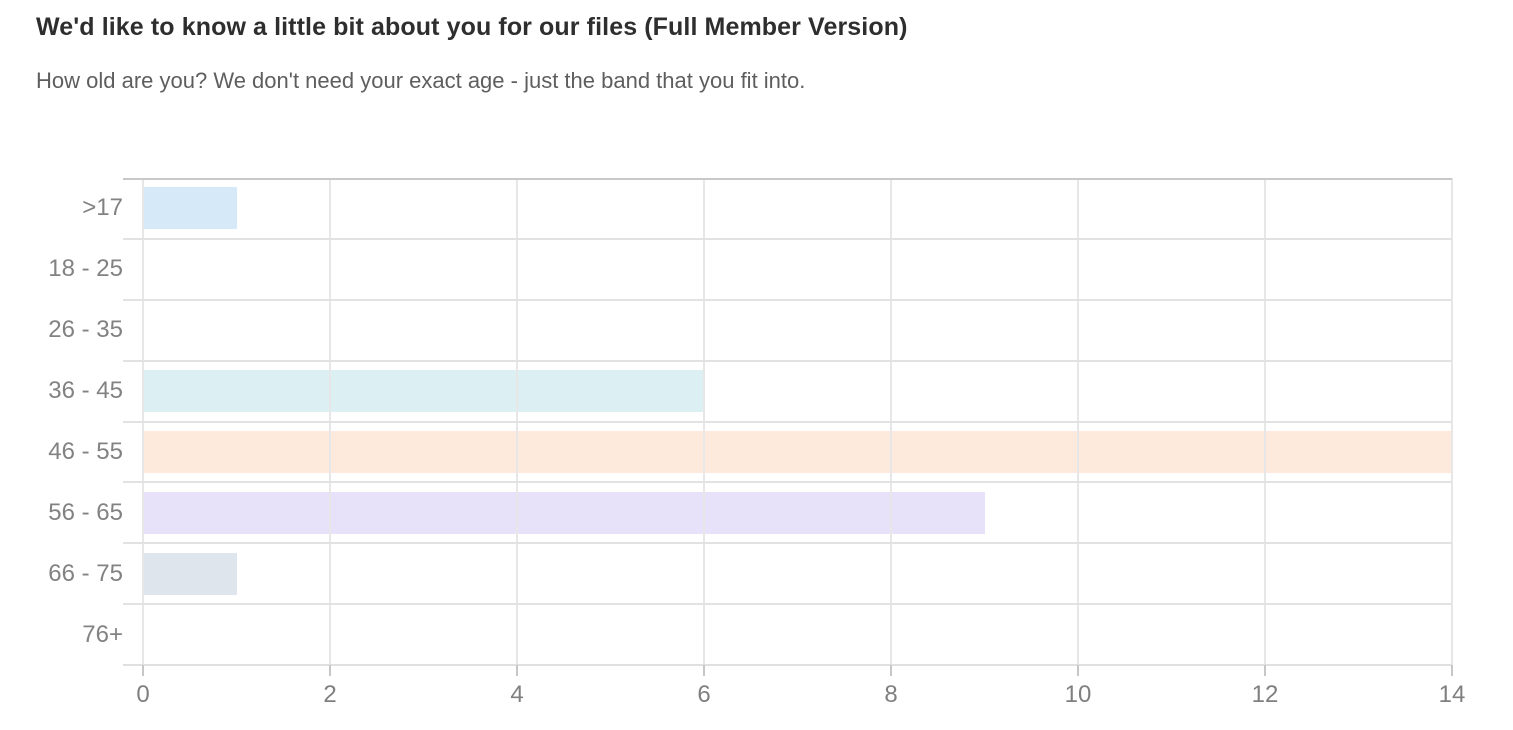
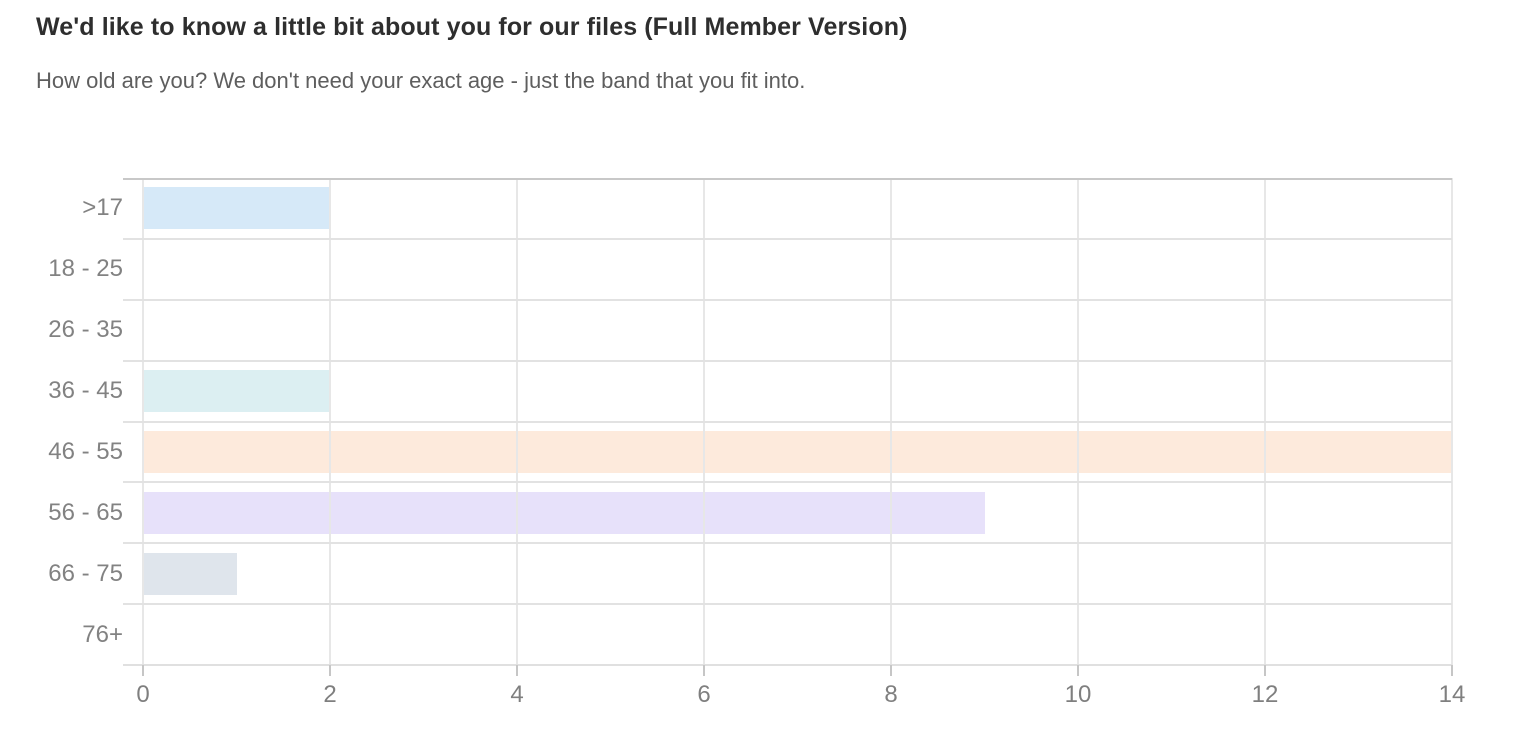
>17: 1 -> 2
36 - 45: 6 -> 2
